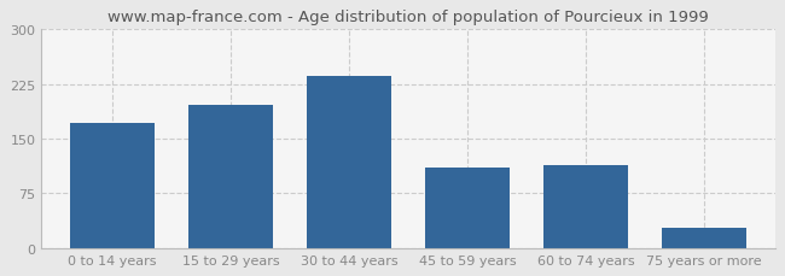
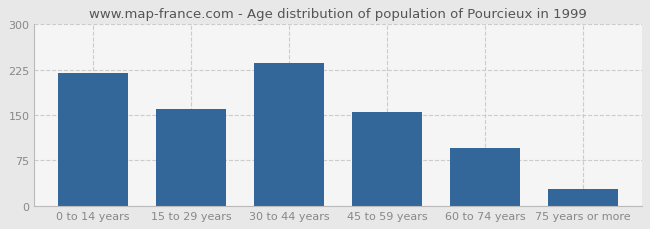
0 to 14 years: 172 -> 220
15 to 29 years: 196 -> 160
45 to 59 years: 110 -> 155
60 to 74 years: 114 -> 95
